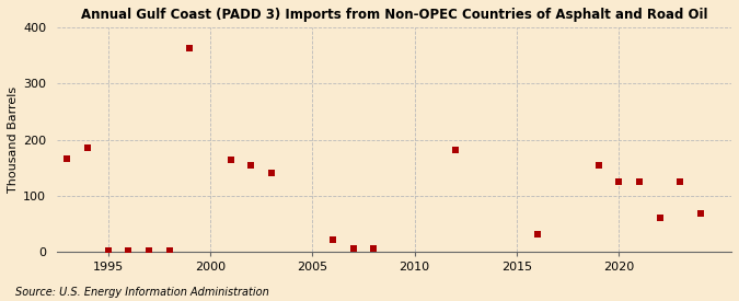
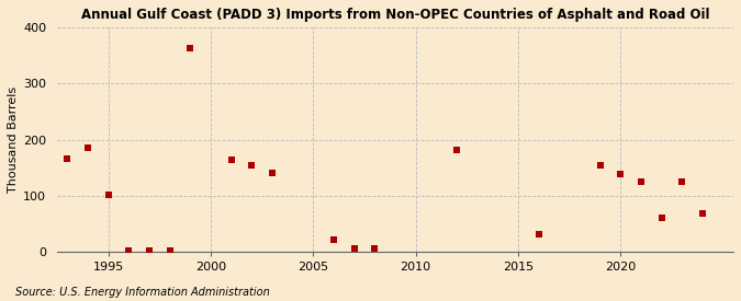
1995: 2 -> 102
2020: 125 -> 138
